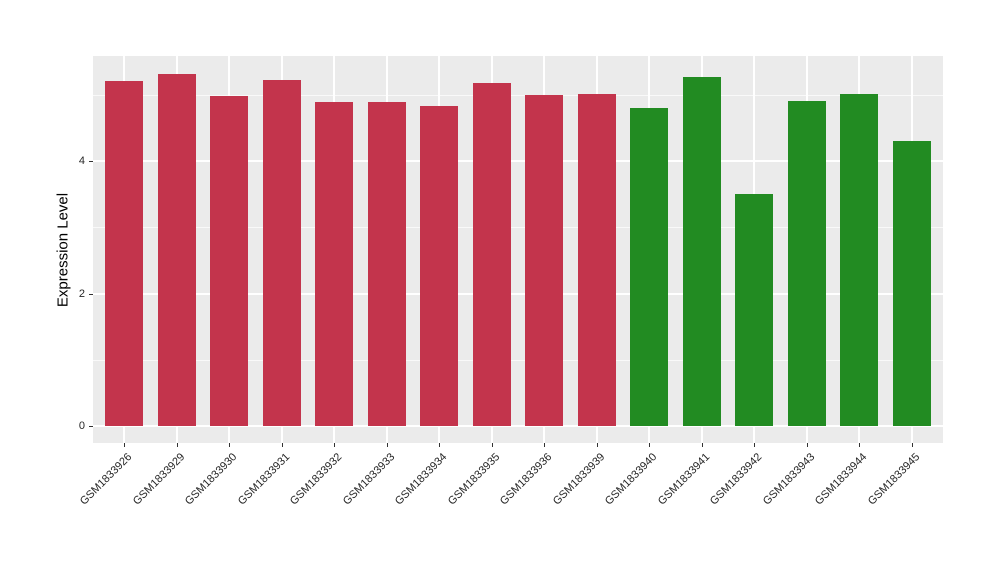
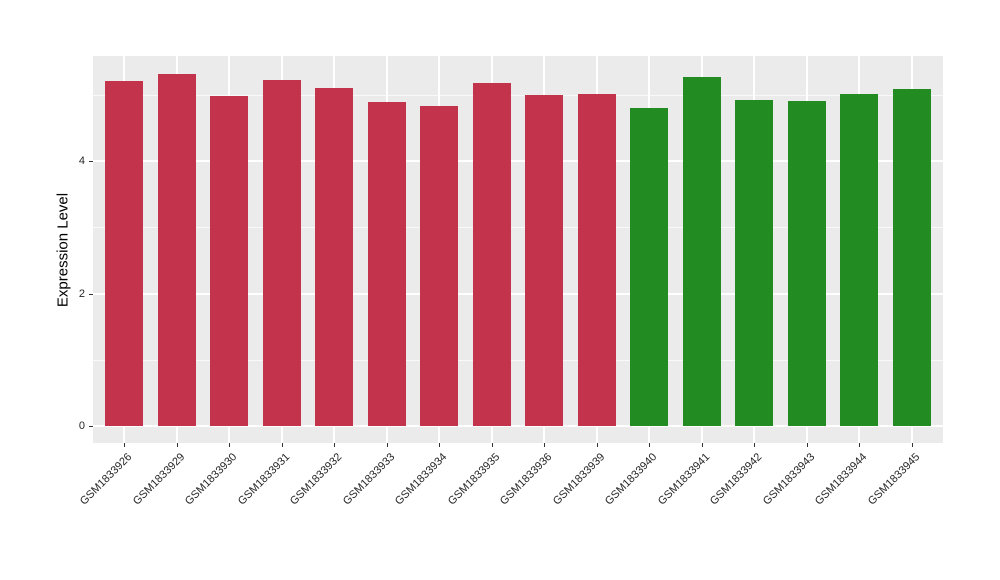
GSM1833932: 4.9 -> 5.1
GSM1833942: 3.5 -> 4.9
GSM1833945: 4.3 -> 5.1
